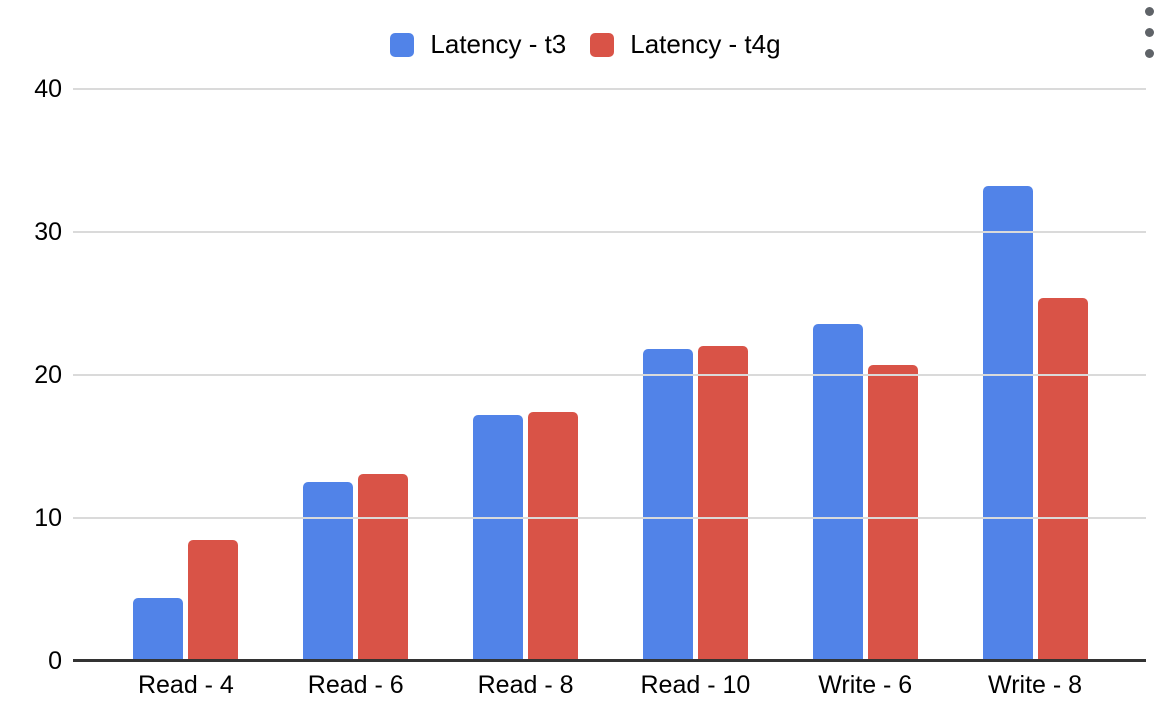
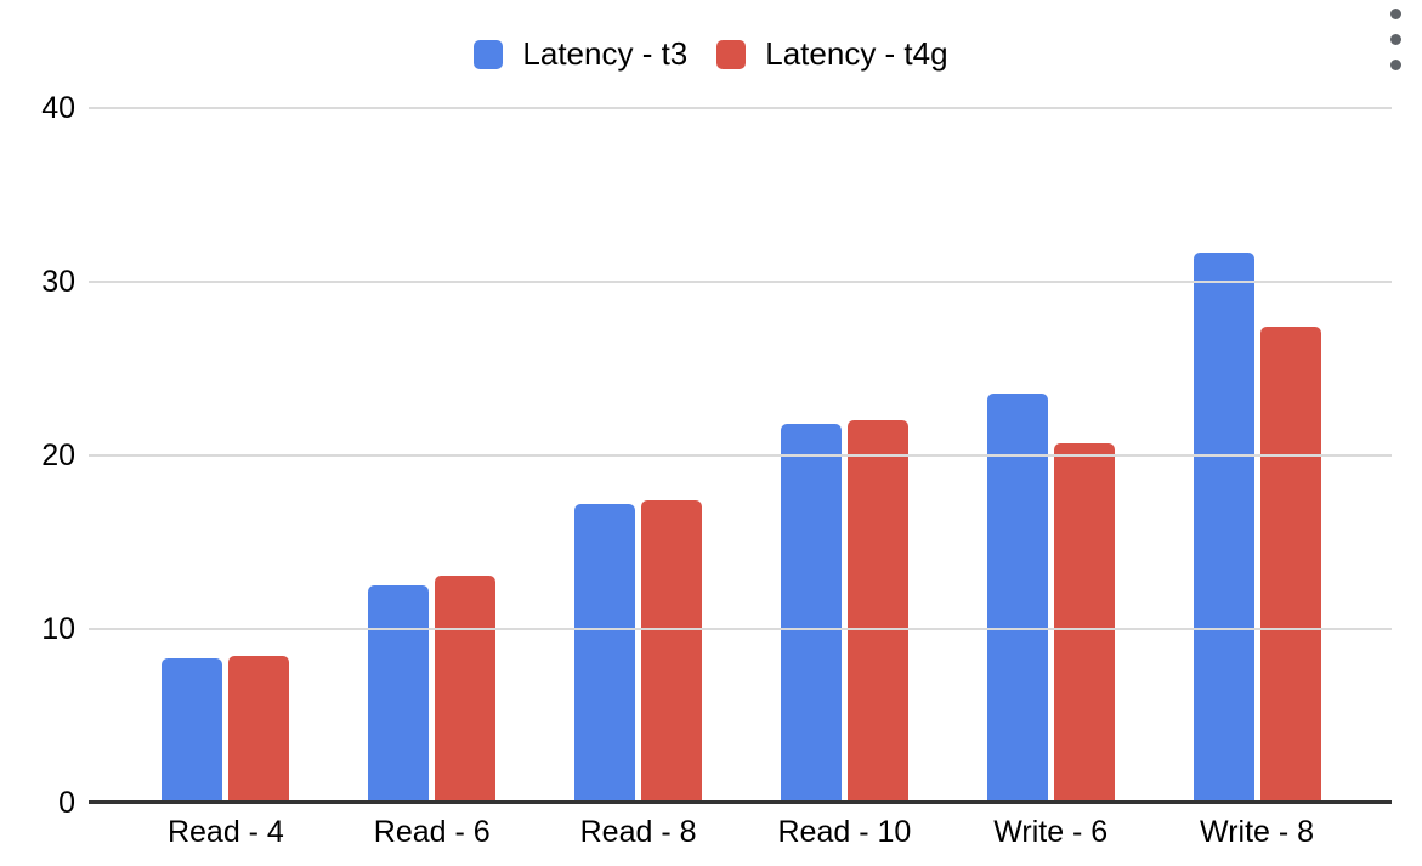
Latency - t3/Read - 4: 4.4 -> 8.3
Latency - t3/Write - 8: 33.2 -> 31.7
Latency - t4g/Write - 8: 25.4 -> 27.4
